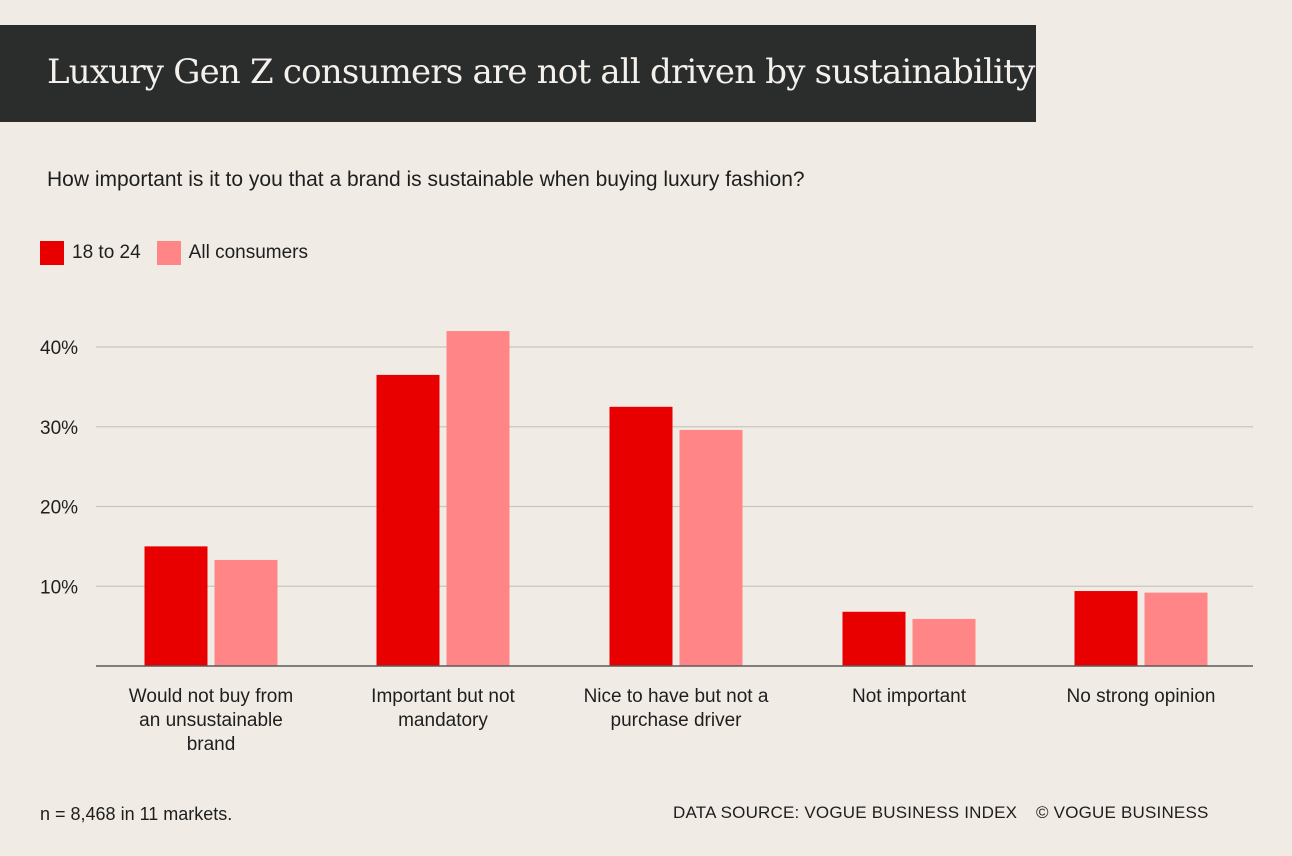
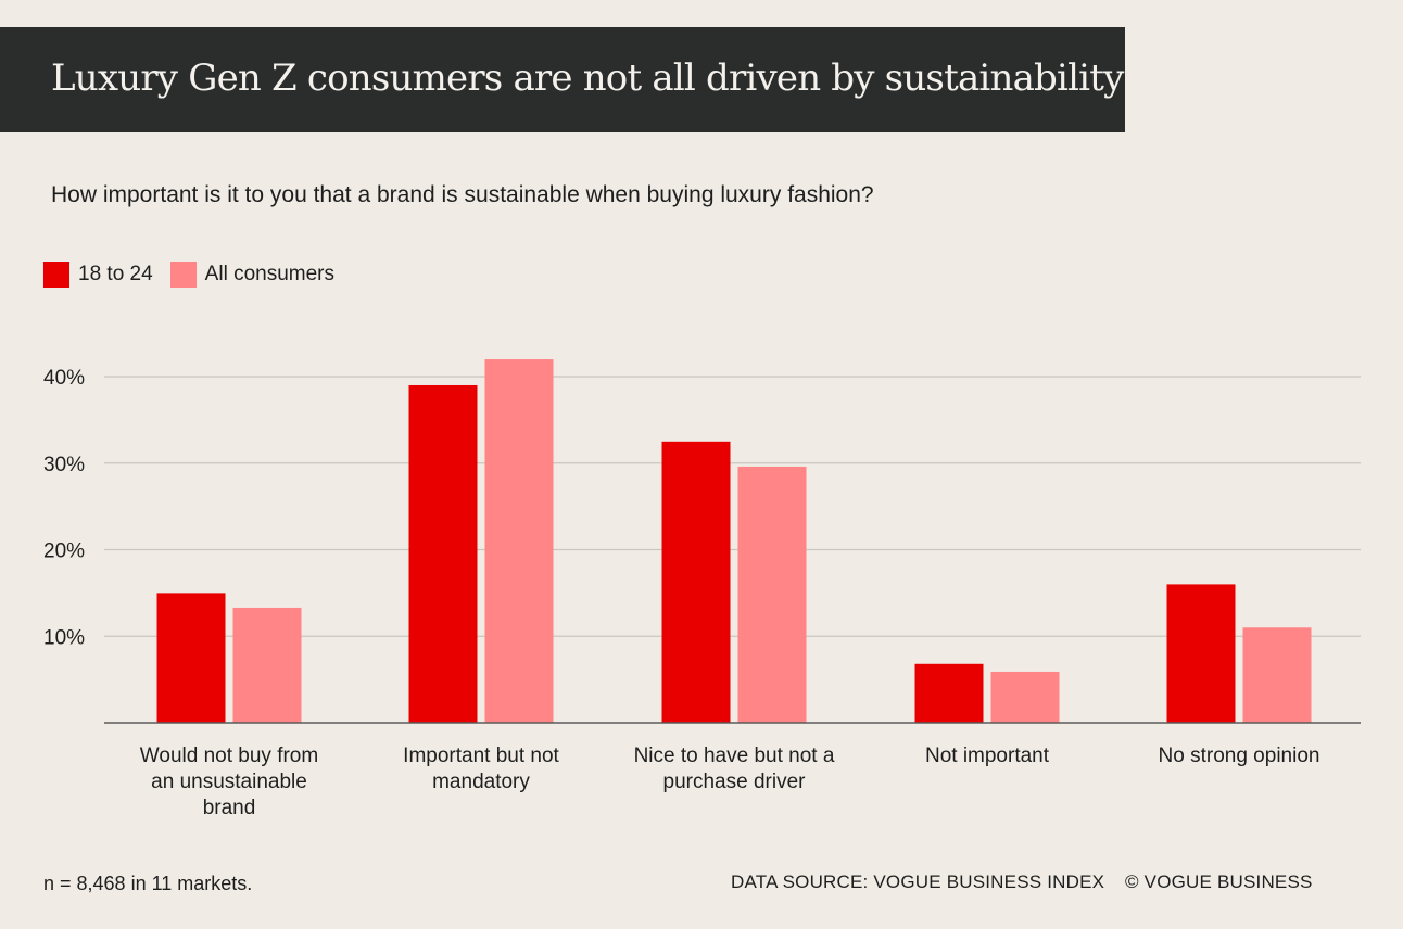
18 to 24/Important but not mandatory: 36% -> 39%
18 to 24/No strong opinion: 9% -> 16%
All consumers/No strong opinion: 9% -> 11%
